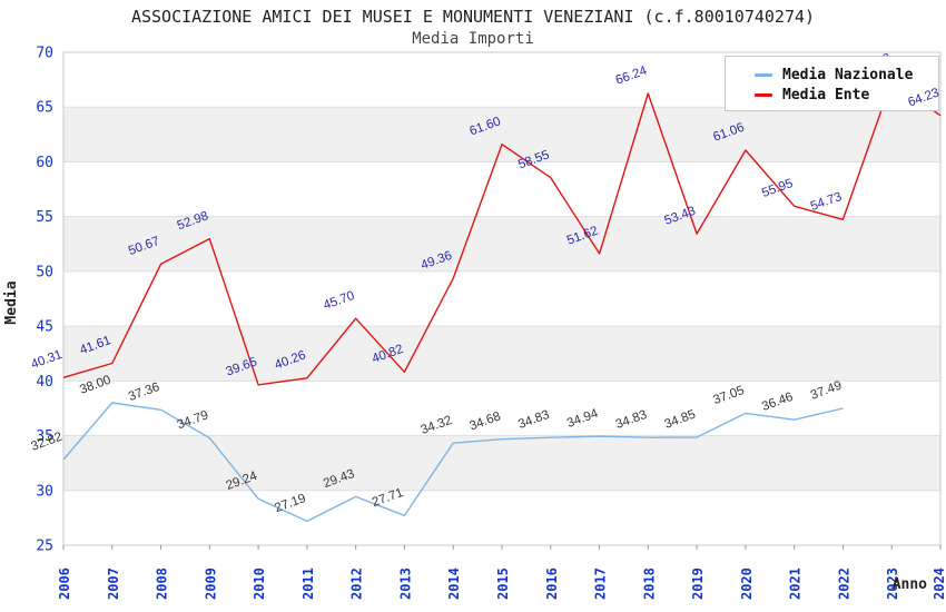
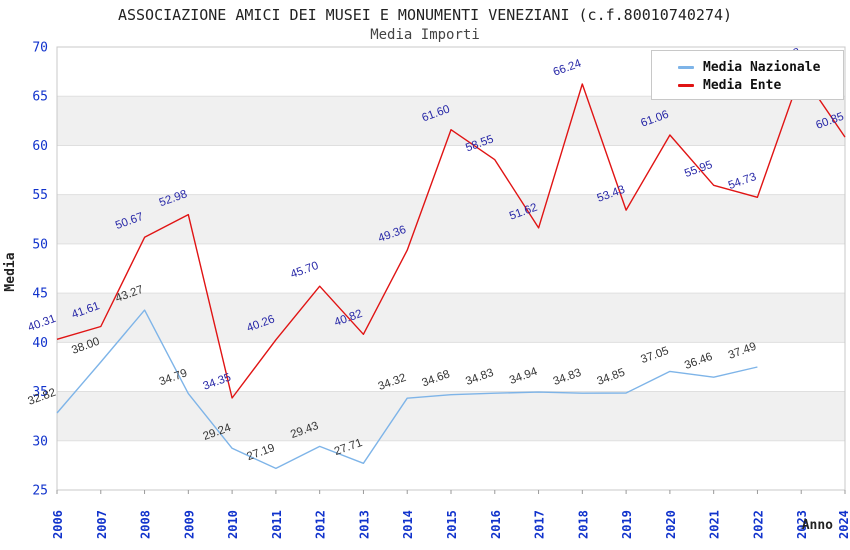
Media Nazionale/2008: 37.36 -> 43.27
Media Ente/2010: 39.65 -> 34.35
Media Ente/2024: 64.23 -> 60.85
